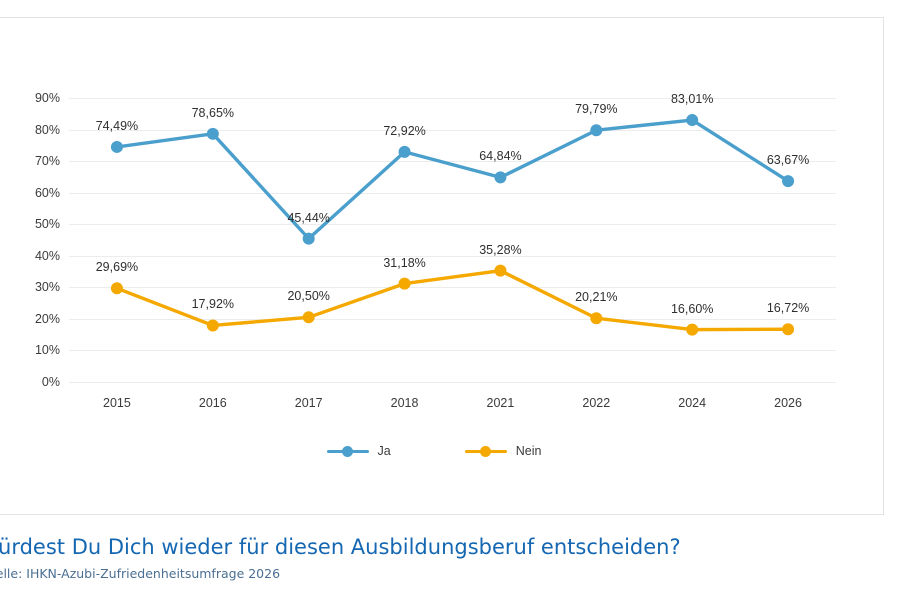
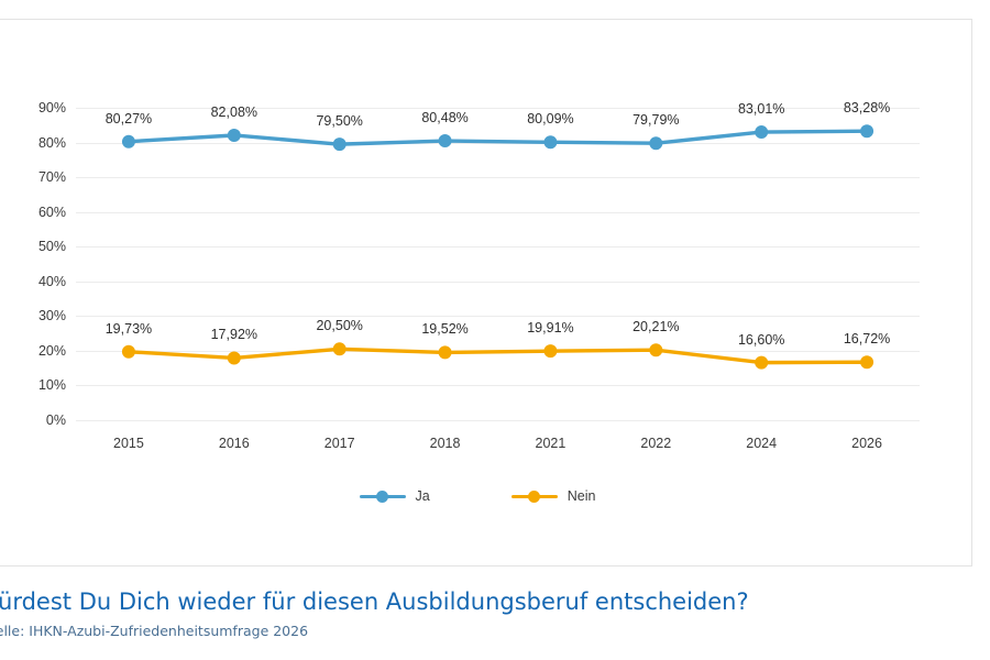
Ja/2015: 74,49% -> 80,27%
Nein/2015: 29,69% -> 19,73%
Ja/2016: 78,65% -> 82,08%
Ja/2017: 45,44% -> 79,50%
Ja/2018: 72,92% -> 80,48%
Nein/2018: 31,18% -> 19,52%
Ja/2021: 64,84% -> 80,09%
Nein/2021: 35,28% -> 19,91%
Ja/2026: 63,67% -> 83,28%
